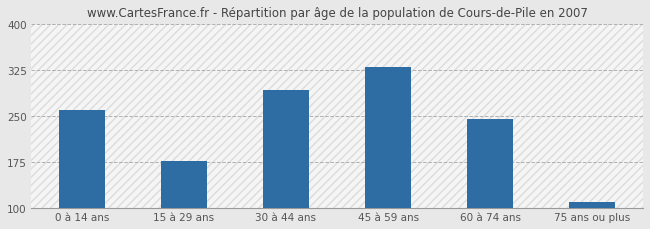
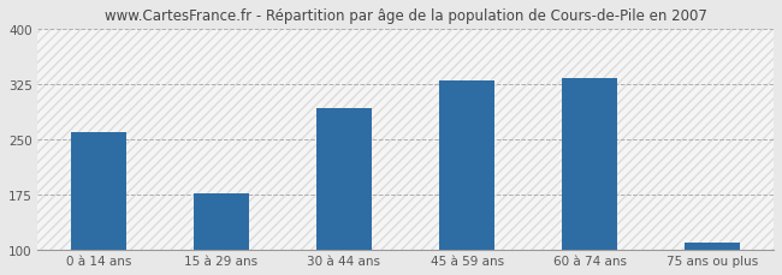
60 à 74 ans: 246 -> 334
